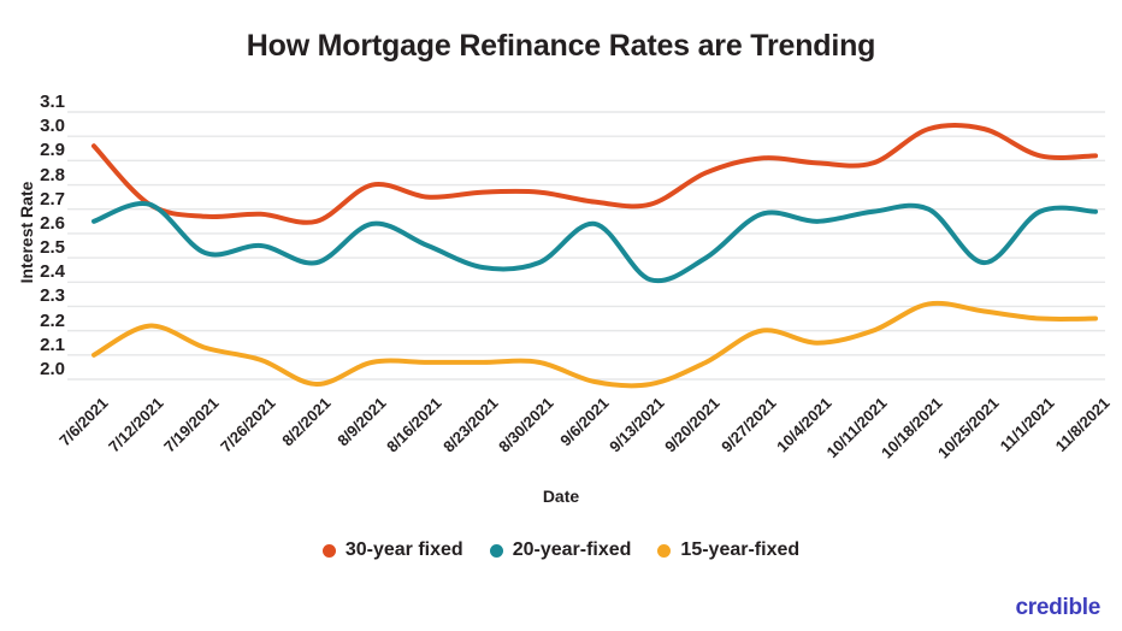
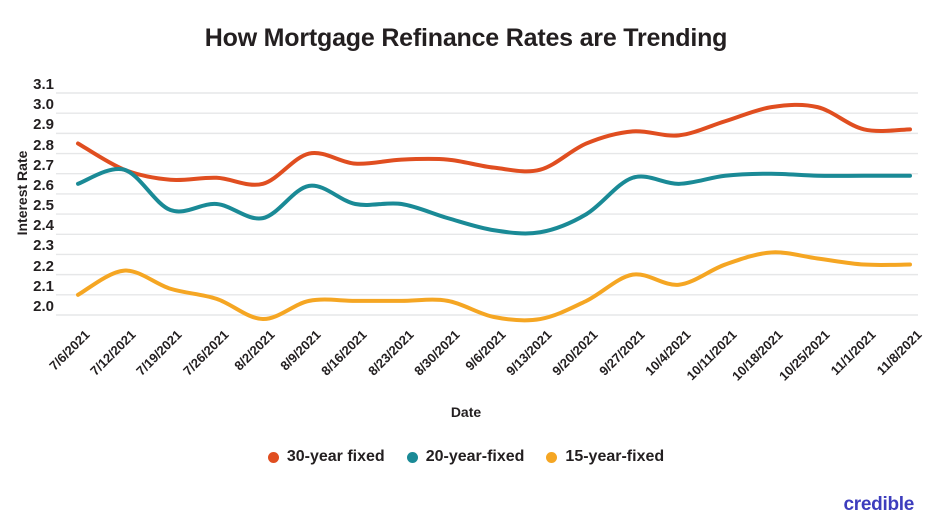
30-year fixed/7/6/2021: 2.96 -> 2.85
20-year-fixed/8/23/2021: 2.46 -> 2.55
20-year-fixed/9/6/2021: 2.64 -> 2.42
30-year fixed/10/11/2021: 2.89 -> 2.96
15-year-fixed/10/11/2021: 2.20 -> 2.25
20-year-fixed/10/25/2021: 2.48 -> 2.69
